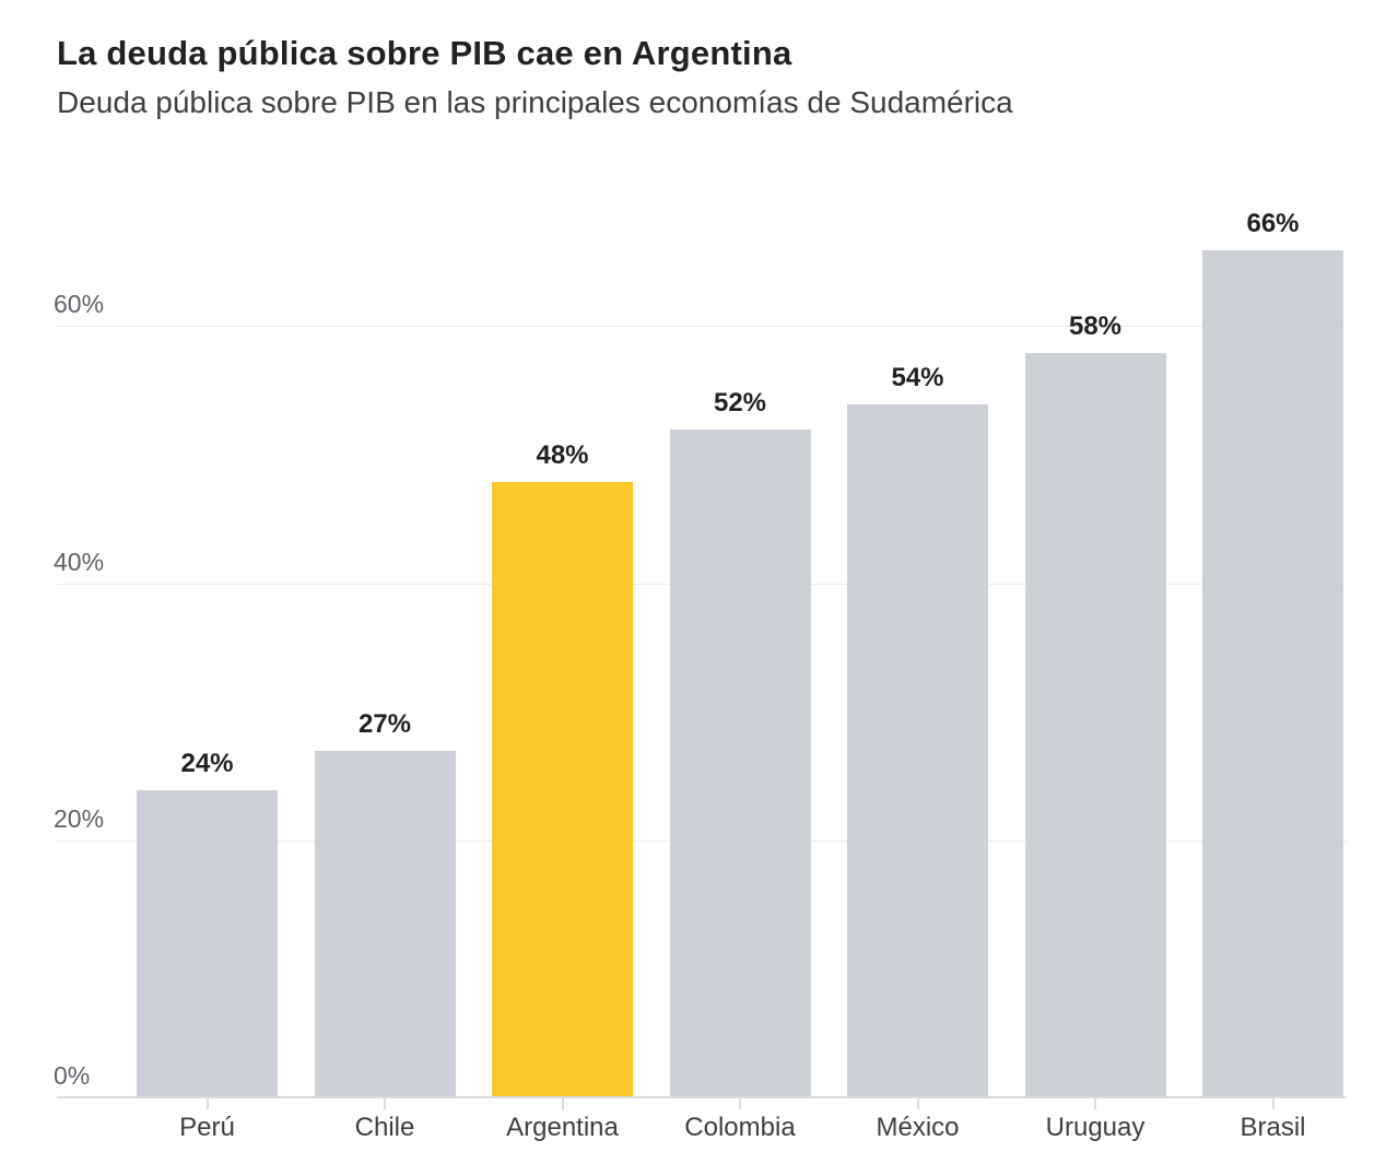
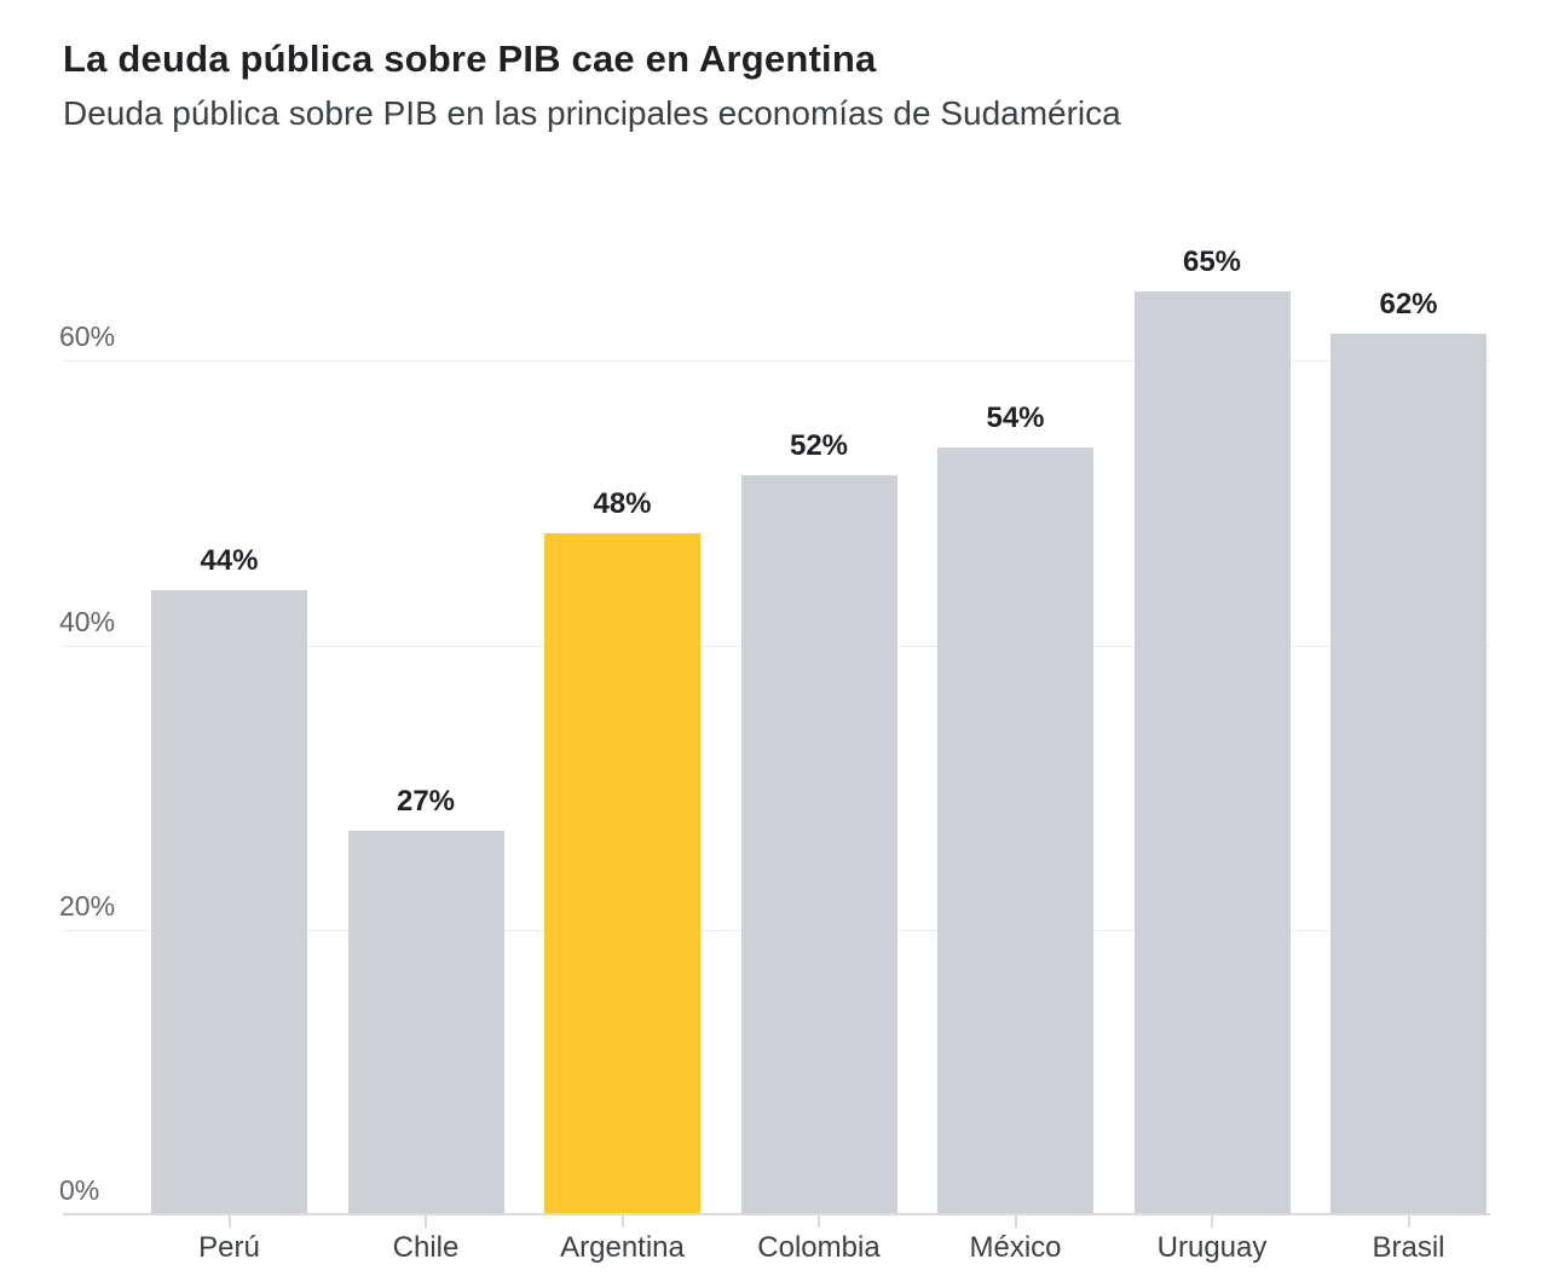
Perú: 24% -> 44%
Uruguay: 58% -> 65%
Brasil: 66% -> 62%
